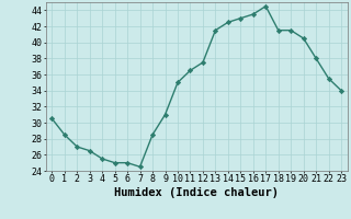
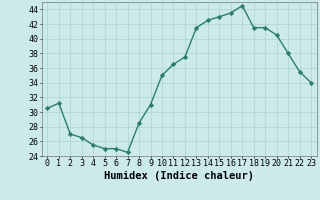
1: 28.5 -> 31.2
